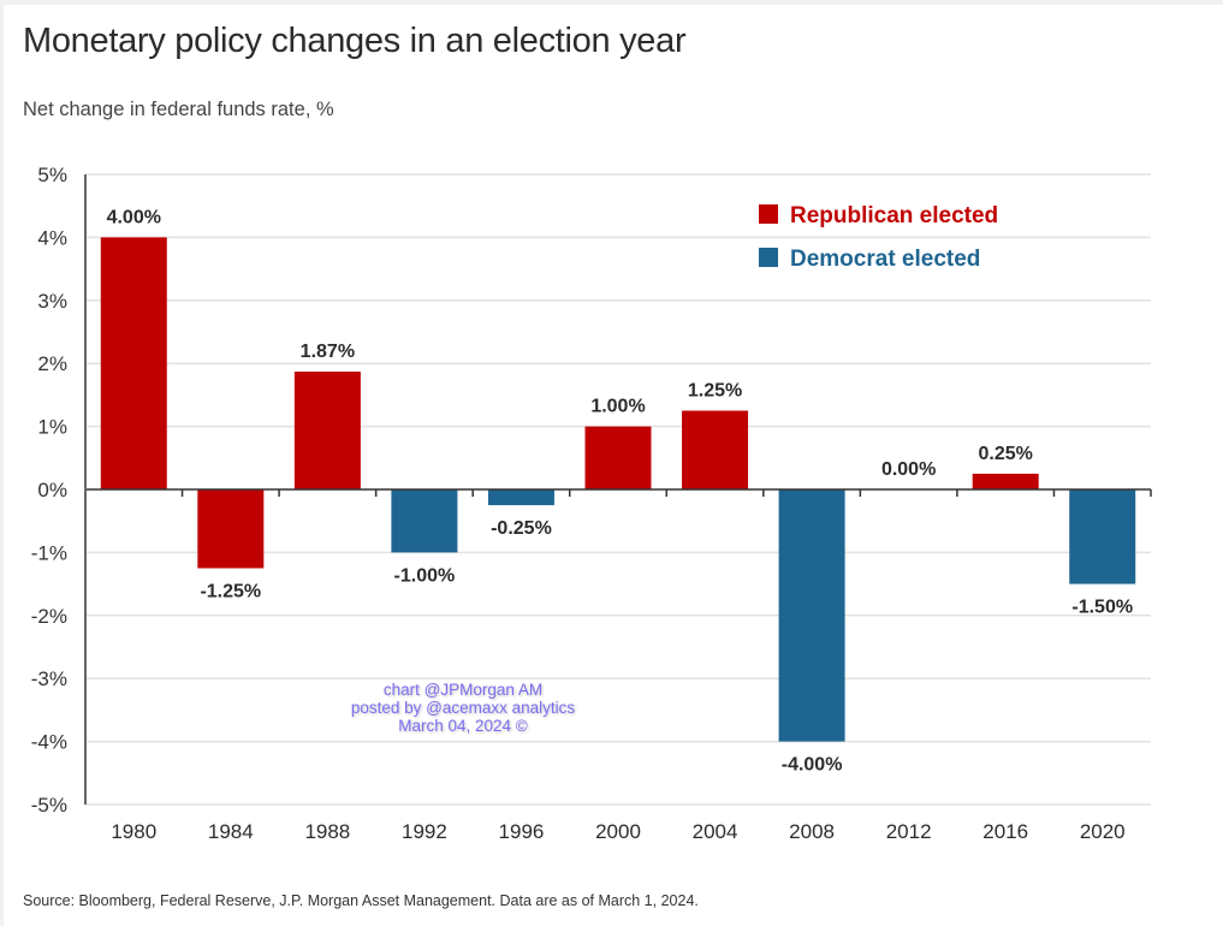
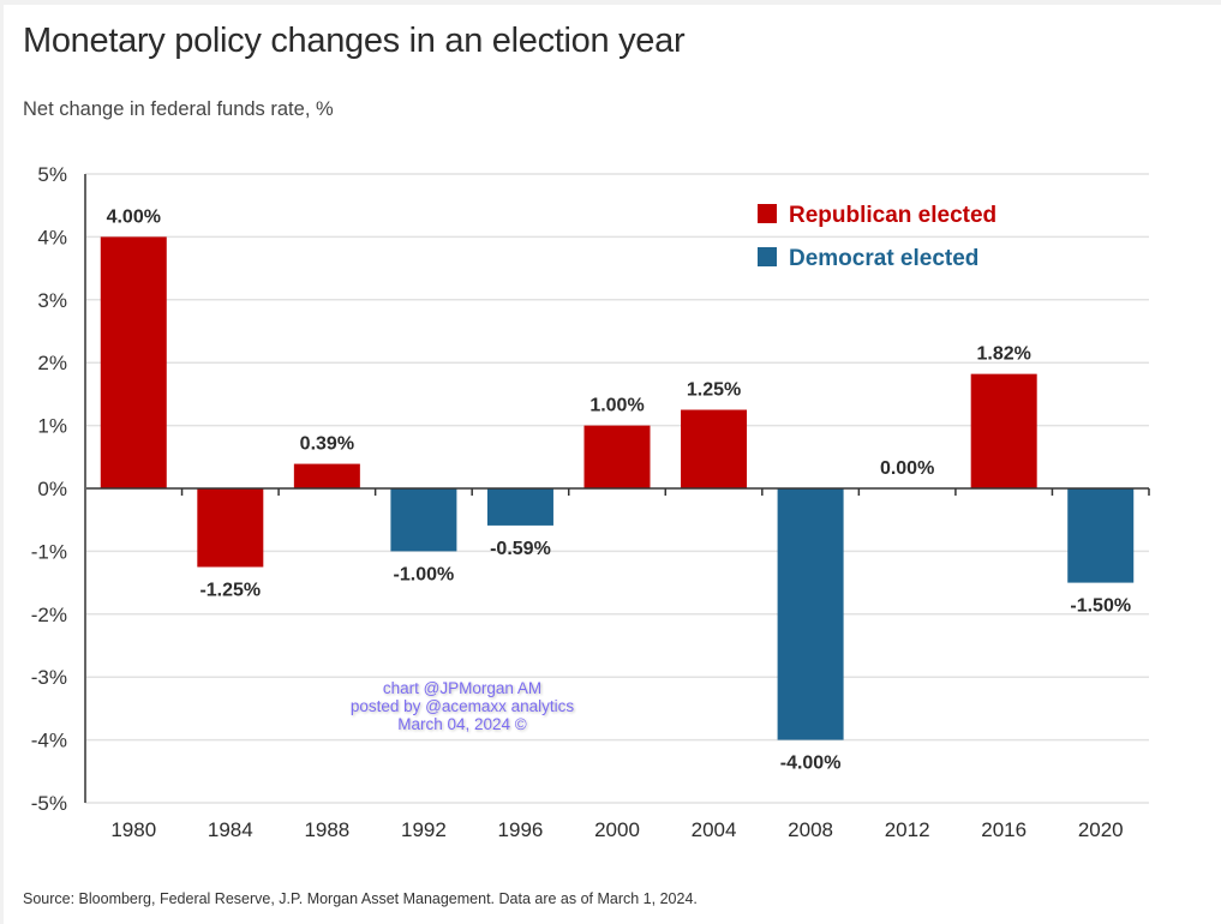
1988: 1.87% -> 0.39%
1996: -0.25% -> -0.59%
2016: 0.25% -> 1.82%
